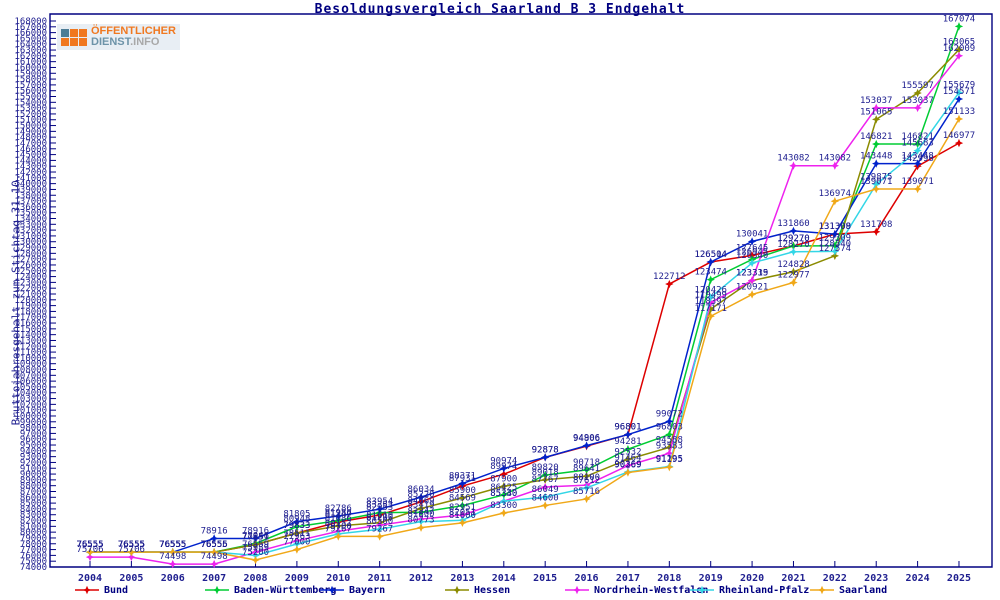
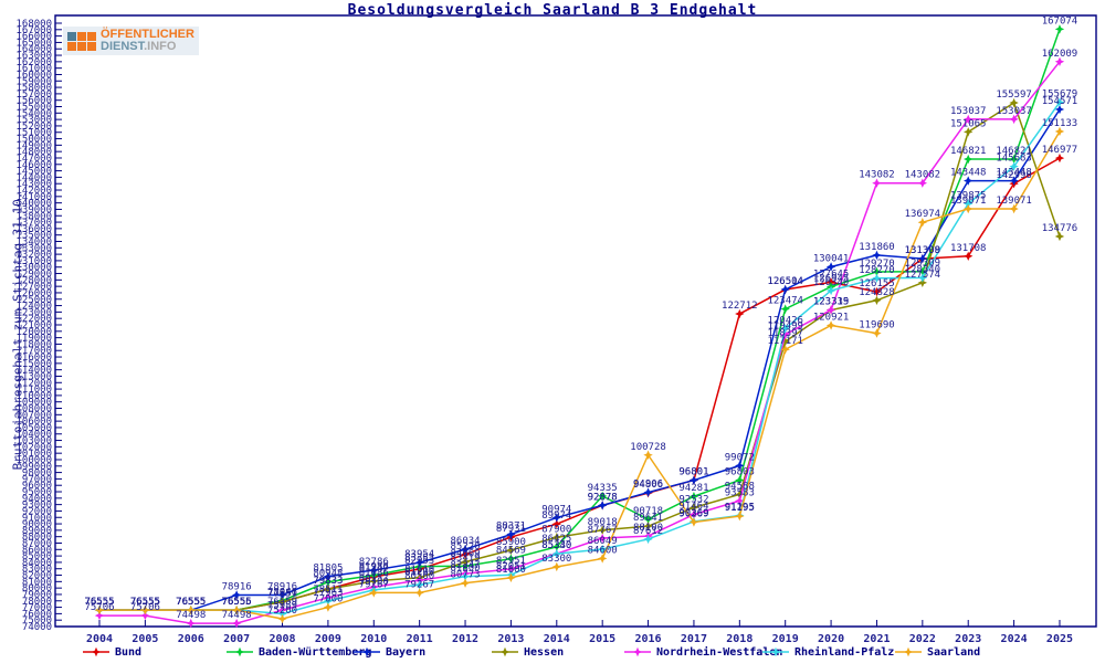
Baden-Württemberg/2015: 89820 -> 94335
Saarland/2016: 85716 -> 100728
Bund/2021: 129270 -> 126155
Saarland/2021: 122977 -> 119690
Hessen/2025: 163065 -> 134776
